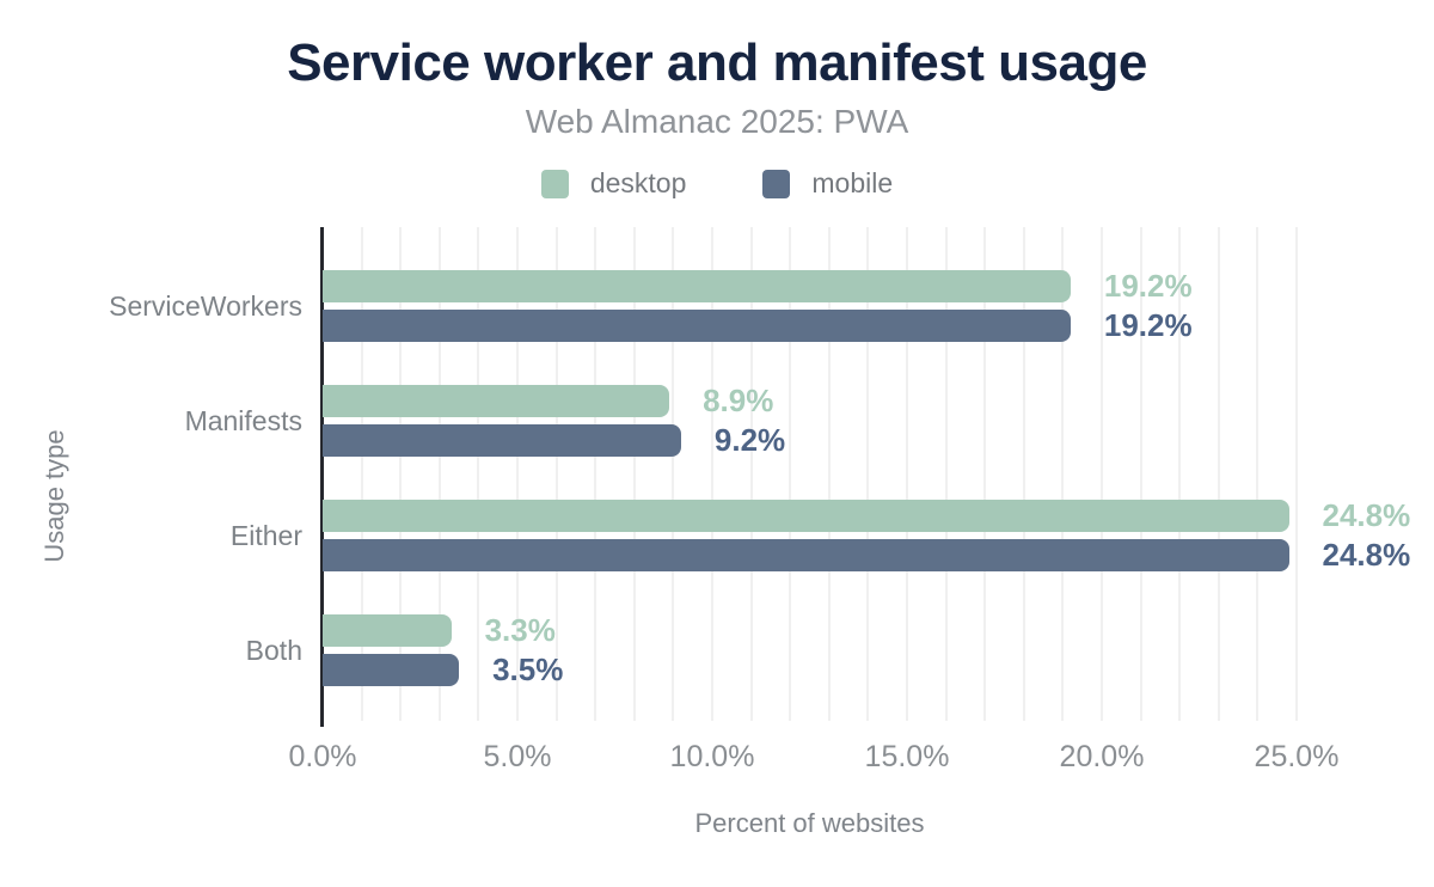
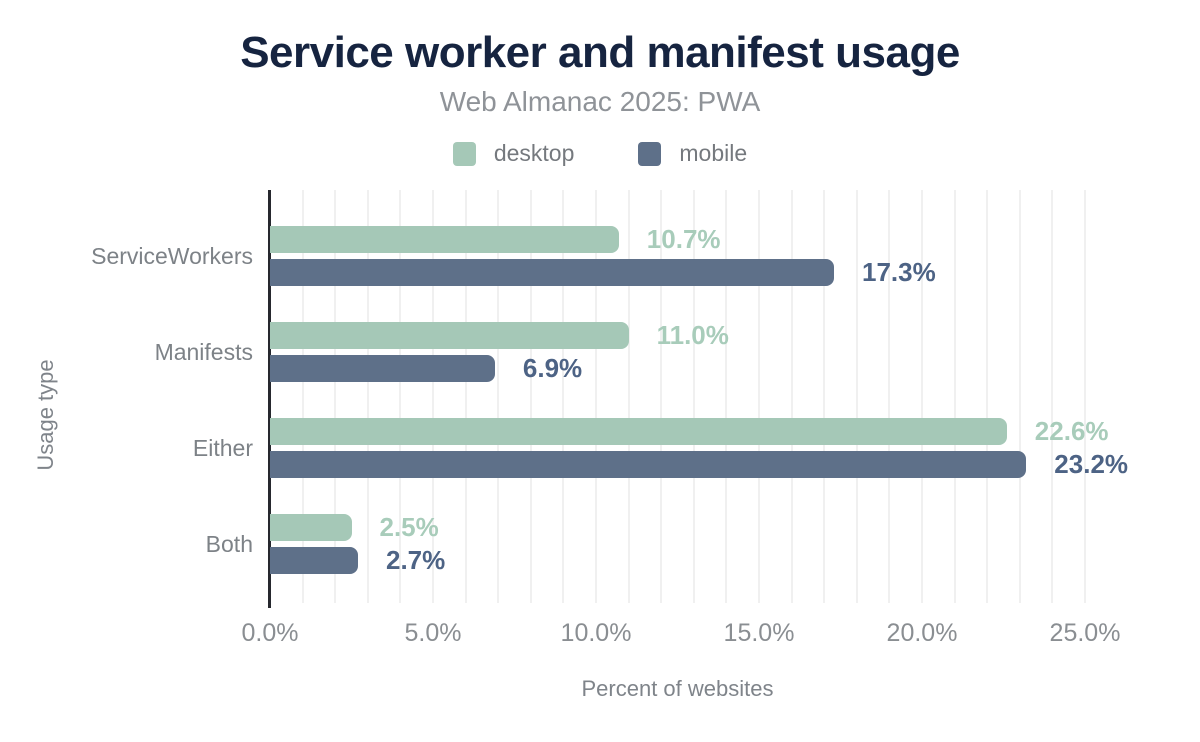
desktop/ServiceWorkers: 19.2% -> 10.7%
mobile/ServiceWorkers: 19.2% -> 17.3%
desktop/Manifests: 8.9% -> 11.0%
mobile/Manifests: 9.2% -> 6.9%
desktop/Either: 24.8% -> 22.6%
mobile/Either: 24.8% -> 23.2%
desktop/Both: 3.3% -> 2.5%
mobile/Both: 3.5% -> 2.7%
